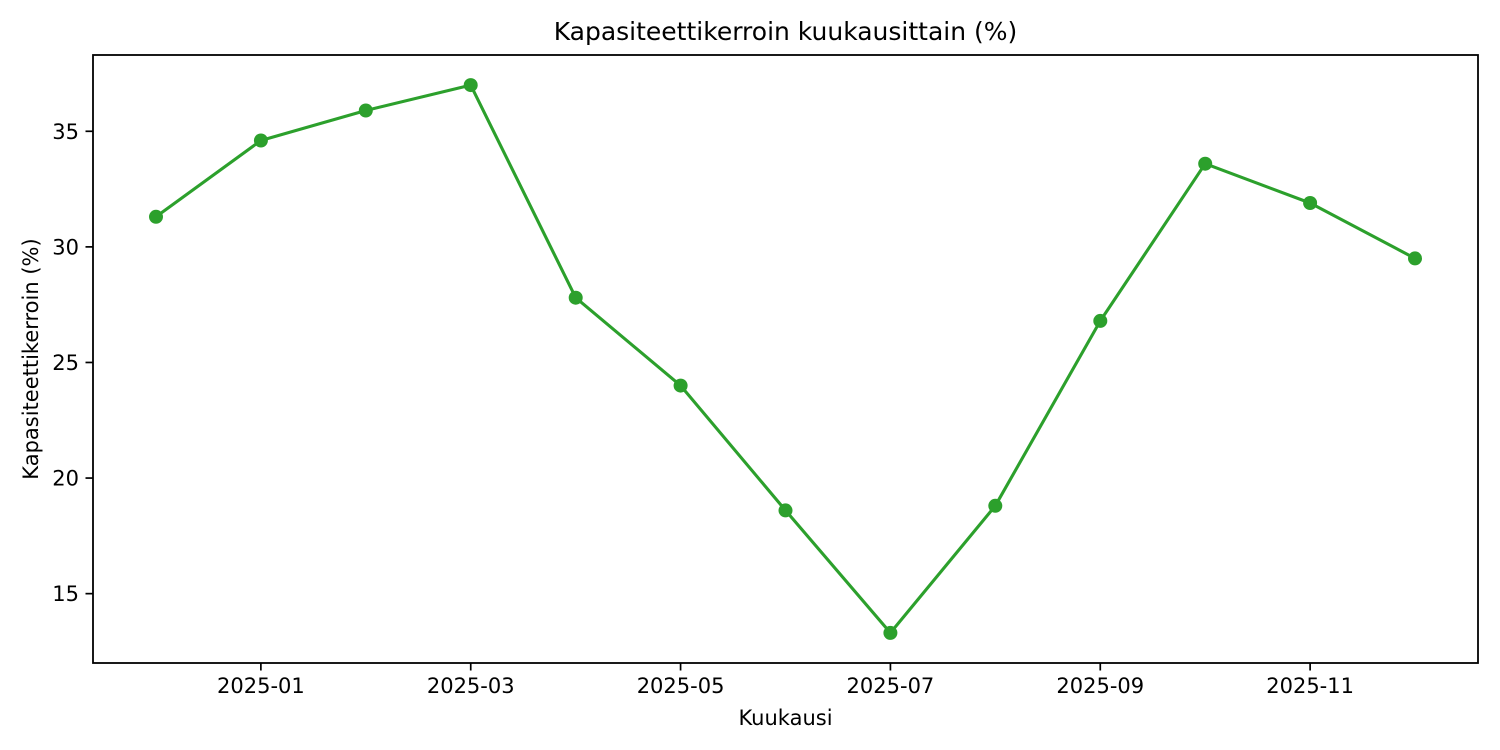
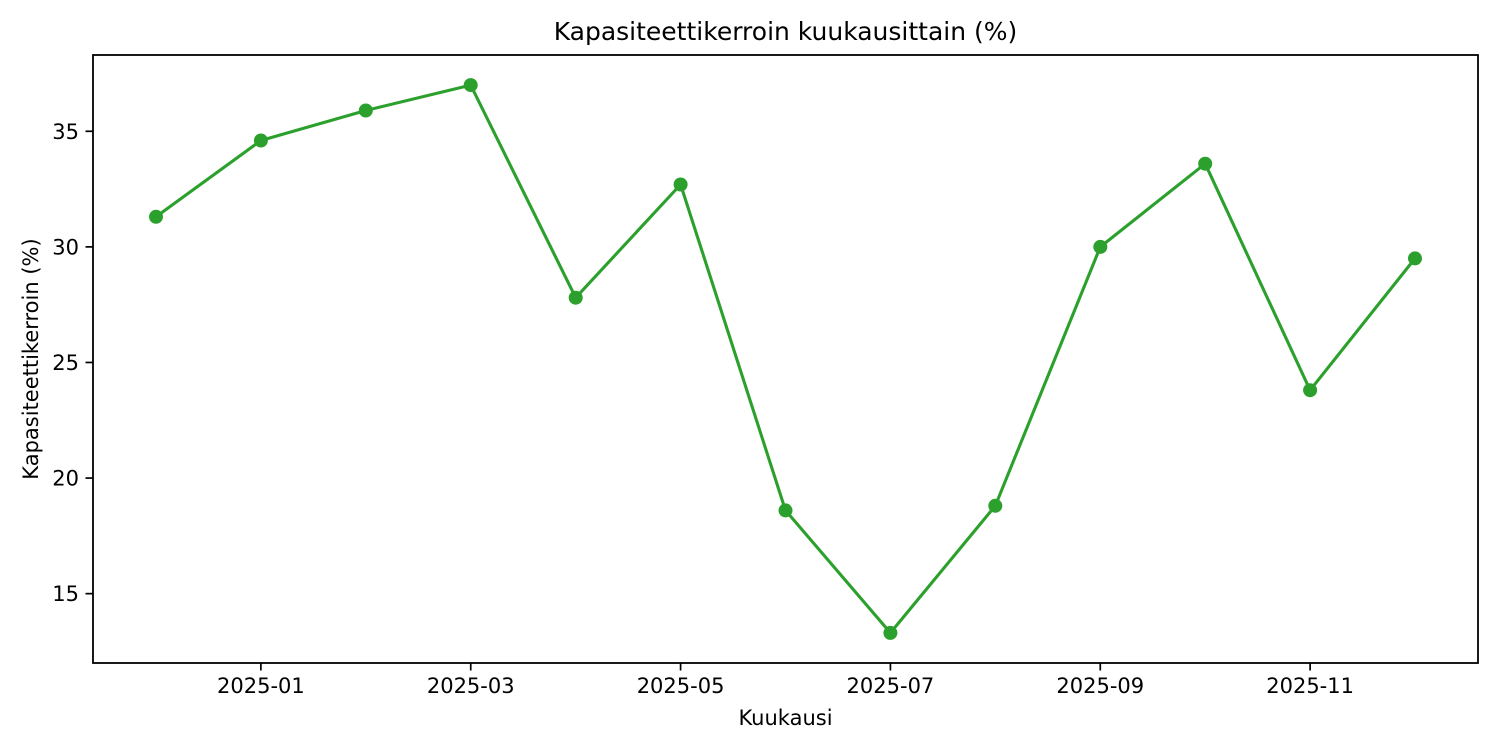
2025-05: 24.0 -> 32.7
2025-09: 26.8 -> 30.0
2025-11: 31.9 -> 23.8
